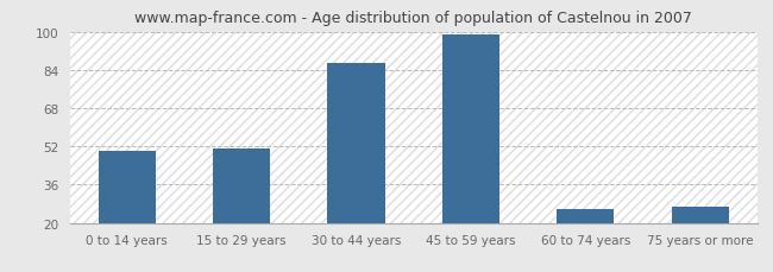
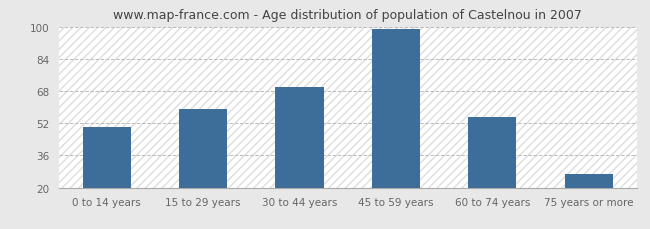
15 to 29 years: 51 -> 59
30 to 44 years: 87 -> 70
60 to 74 years: 26 -> 55
